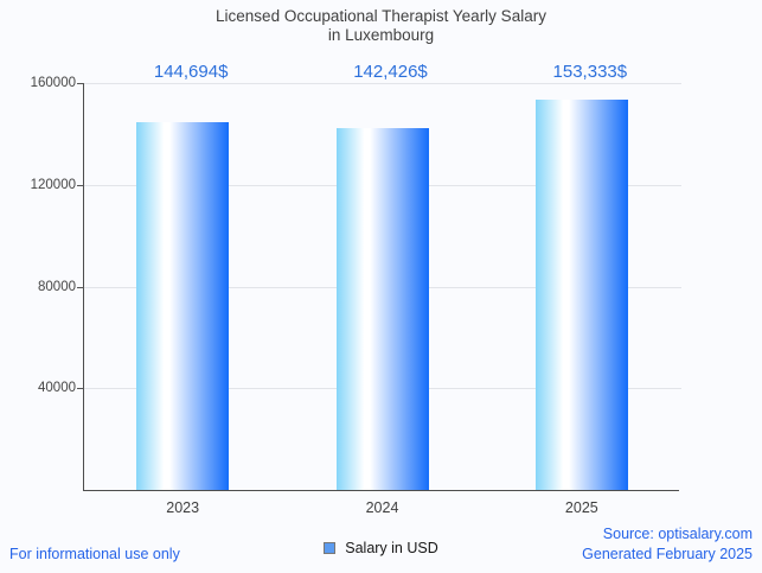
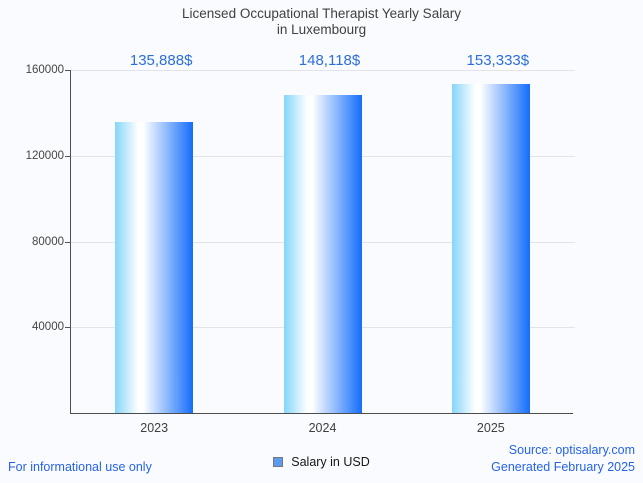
2023: 144,694 -> 135,888
2024: 142,426 -> 148,118
